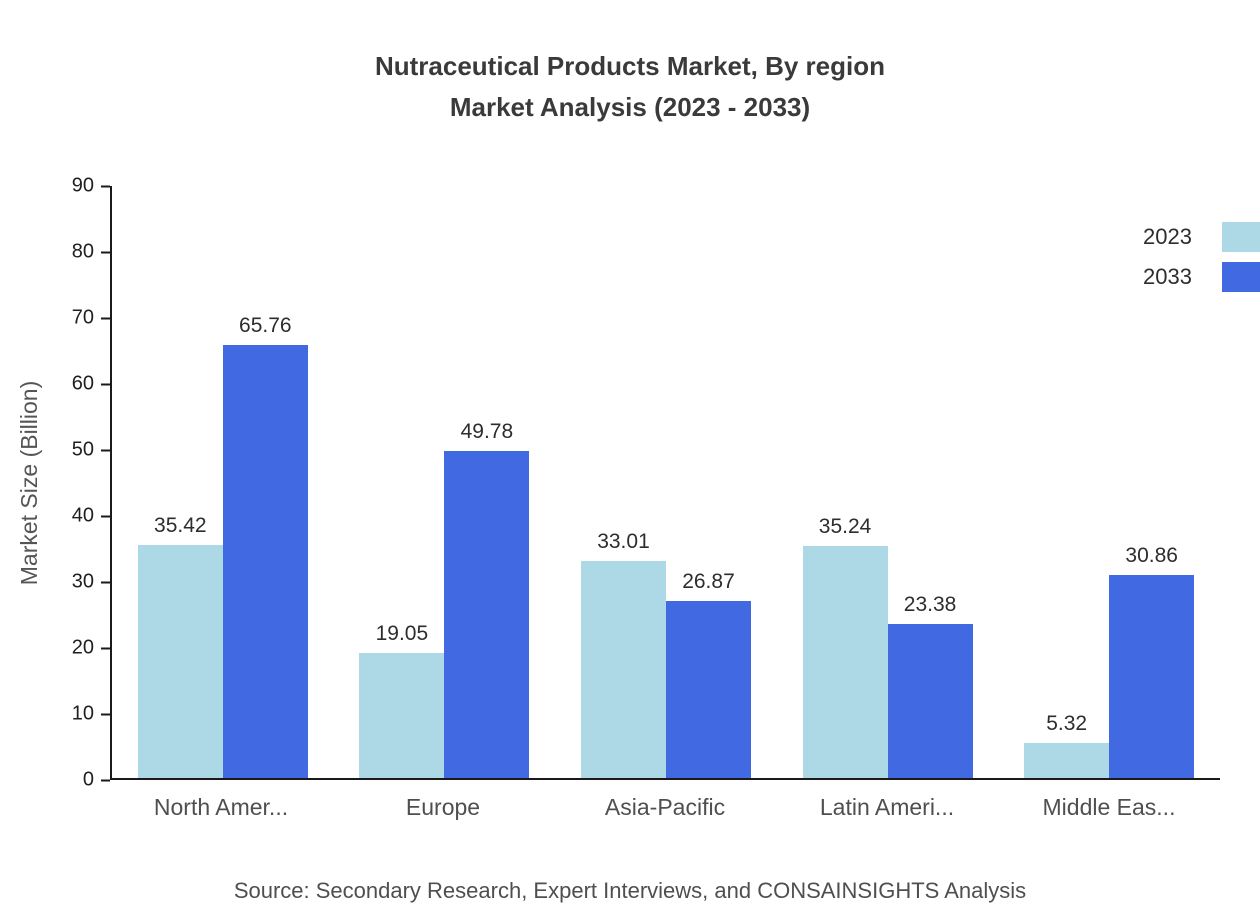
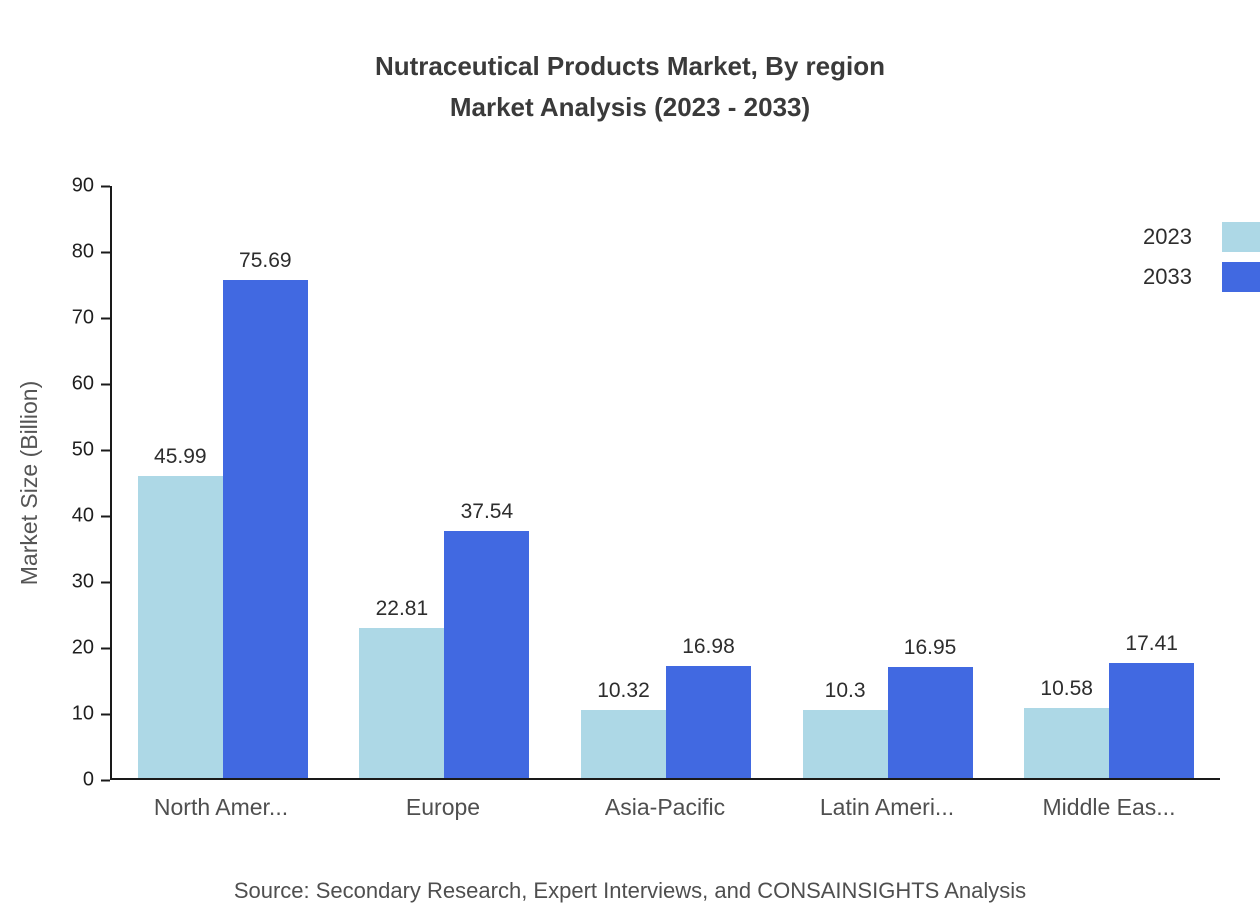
2023/North Amer...: 35.42 -> 45.99
2033/North Amer...: 65.76 -> 75.69
2023/Europe: 19.05 -> 22.81
2033/Europe: 49.78 -> 37.54
2023/Asia-Pacific: 33.01 -> 10.32
2033/Asia-Pacific: 26.87 -> 16.98
2023/Latin Ameri...: 35.24 -> 10.3
2033/Latin Ameri...: 23.38 -> 16.95
2023/Middle Eas...: 5.32 -> 10.58
2033/Middle Eas...: 30.86 -> 17.41
